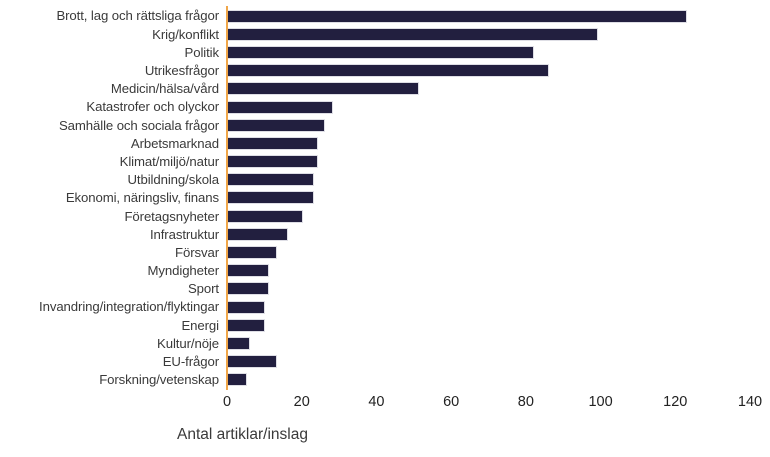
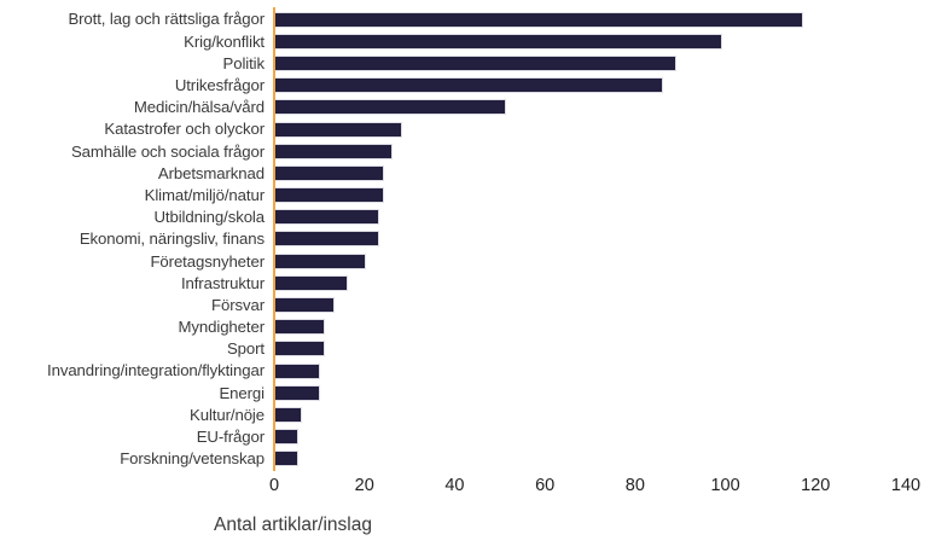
Brott, lag och rättsliga frågor: 123 -> 117
Politik: 82 -> 89
EU-frågor: 13 -> 5
